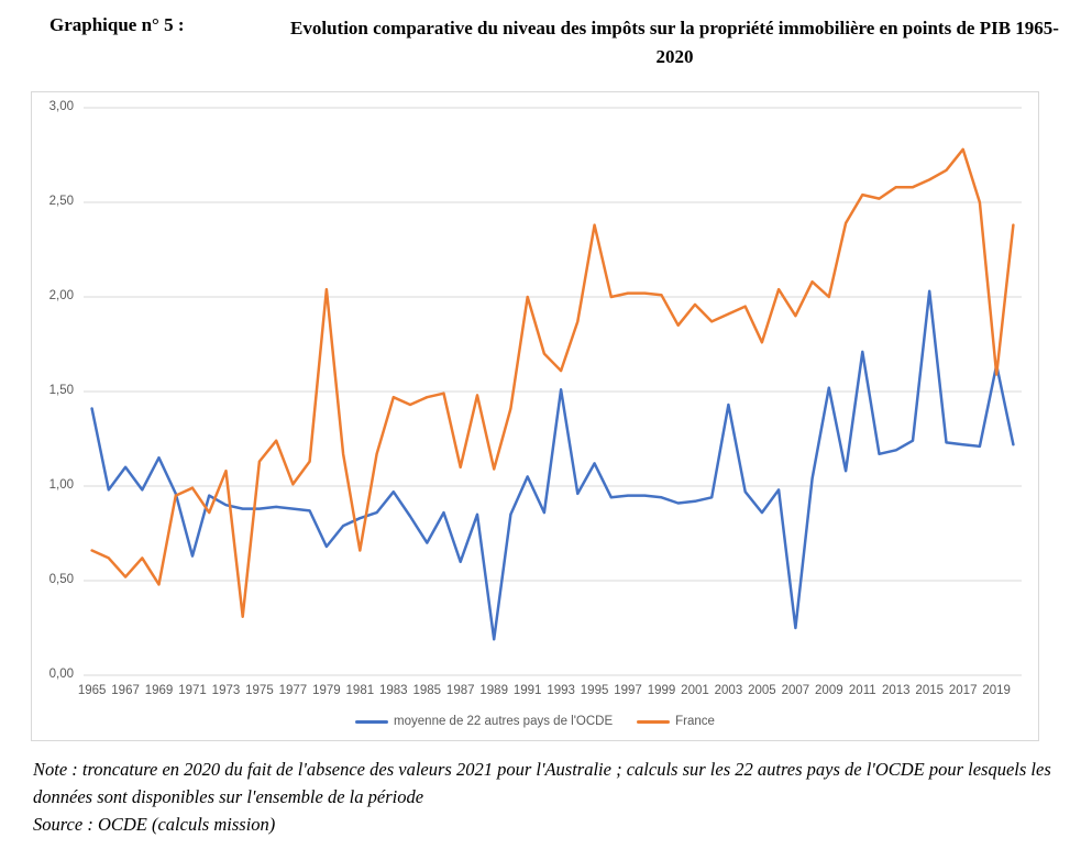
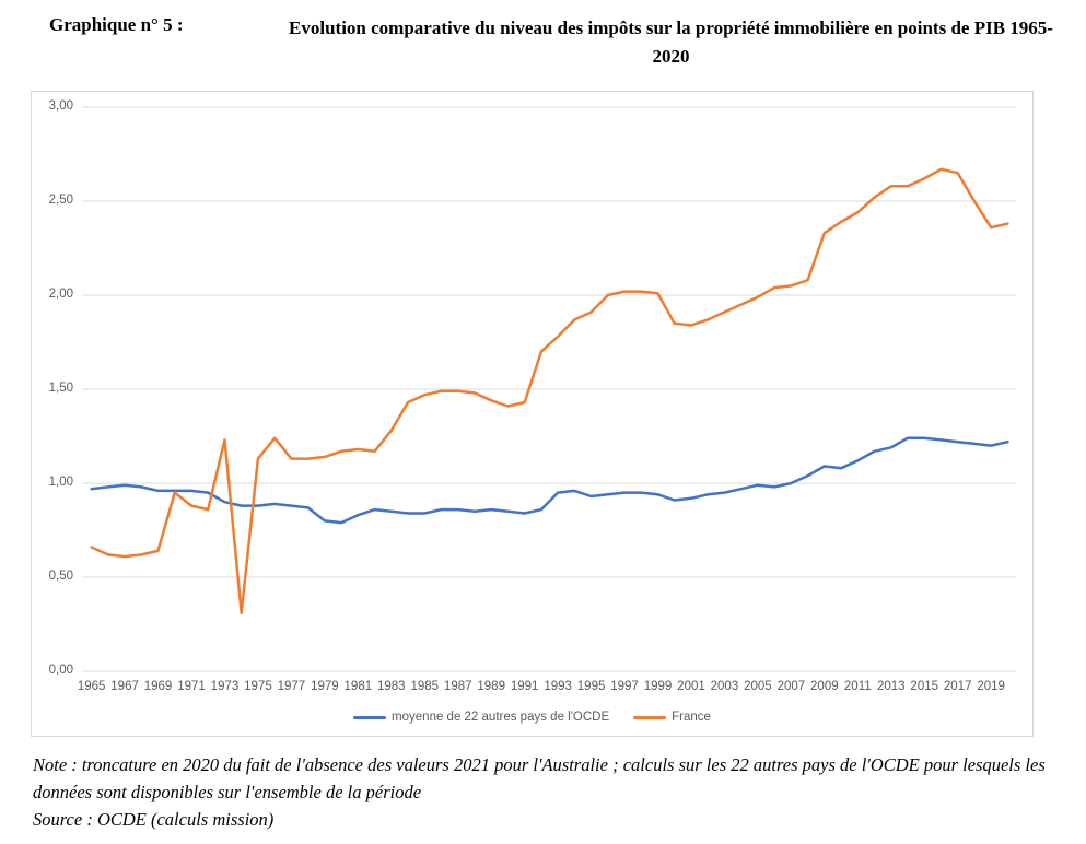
moyenne de 22 autres pays de l'OCDE/1965: 1,41 -> 0,97
moyenne de 22 autres pays de l'OCDE/1967: 1,10 -> 0,99
France/1967: 0,52 -> 0,61
moyenne de 22 autres pays de l'OCDE/1969: 1,15 -> 0,96
France/1969: 0,48 -> 0,64
moyenne de 22 autres pays de l'OCDE/1971: 0,63 -> 0,96
France/1971: 0,99 -> 0,88
France/1973: 1,08 -> 1,23
France/1977: 1,01 -> 1,13
moyenne de 22 autres pays de l'OCDE/1979: 0,68 -> 0,80
France/1979: 2,04 -> 1,14
France/1981: 0,66 -> 1,18
moyenne de 22 autres pays de l'OCDE/1983: 0,97 -> 0,85
France/1983: 1,47 -> 1,28
moyenne de 22 autres pays de l'OCDE/1985: 0,70 -> 0,84
moyenne de 22 autres pays de l'OCDE/1987: 0,60 -> 0,86
France/1987: 1,10 -> 1,49
moyenne de 22 autres pays de l'OCDE/1989: 0,19 -> 0,86
France/1989: 1,09 -> 1,44
moyenne de 22 autres pays de l'OCDE/1991: 1,05 -> 0,84
France/1991: 2,00 -> 1,43
moyenne de 22 autres pays de l'OCDE/1993: 1,51 -> 0,95
France/1993: 1,61 -> 1,78
moyenne de 22 autres pays de l'OCDE/1995: 1,12 -> 0,93
France/1995: 2,38 -> 1,91
France/2001: 1,96 -> 1,84
moyenne de 22 autres pays de l'OCDE/2003: 1,43 -> 0,95
moyenne de 22 autres pays de l'OCDE/2005: 0,86 -> 0,99
France/2005: 1,76 -> 1,99
moyenne de 22 autres pays de l'OCDE/2007: 0,25 -> 1,00
France/2007: 1,90 -> 2,05
moyenne de 22 autres pays de l'OCDE/2009: 1,52 -> 1,09
France/2009: 2,00 -> 2,33
moyenne de 22 autres pays de l'OCDE/2011: 1,71 -> 1,12
France/2011: 2,54 -> 2,44
moyenne de 22 autres pays de l'OCDE/2015: 2,03 -> 1,24
France/2017: 2,78 -> 2,65
moyenne de 22 autres pays de l'OCDE/2019: 1,64 -> 1,20
France/2019: 1,59 -> 2,36
